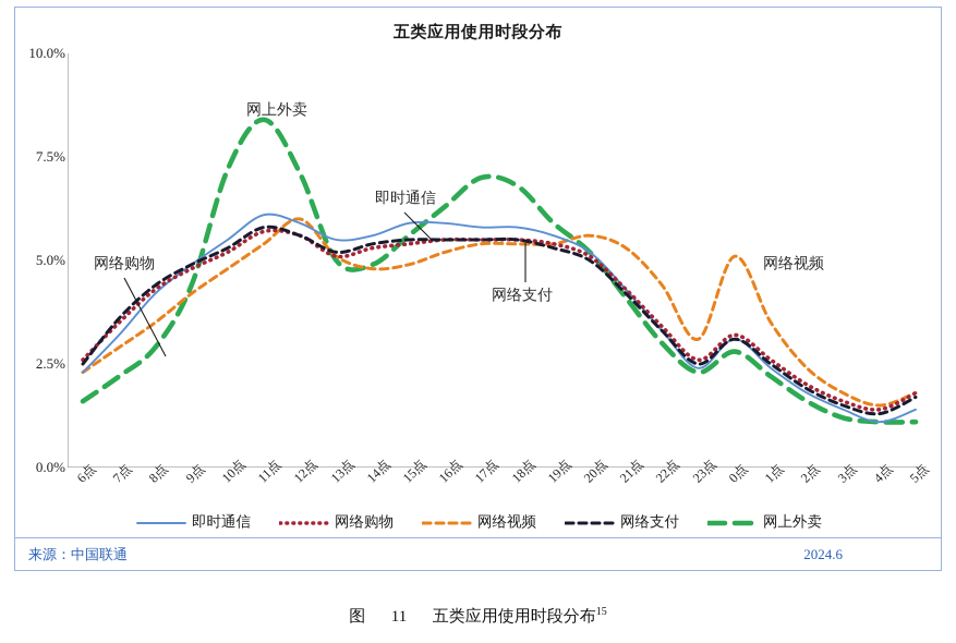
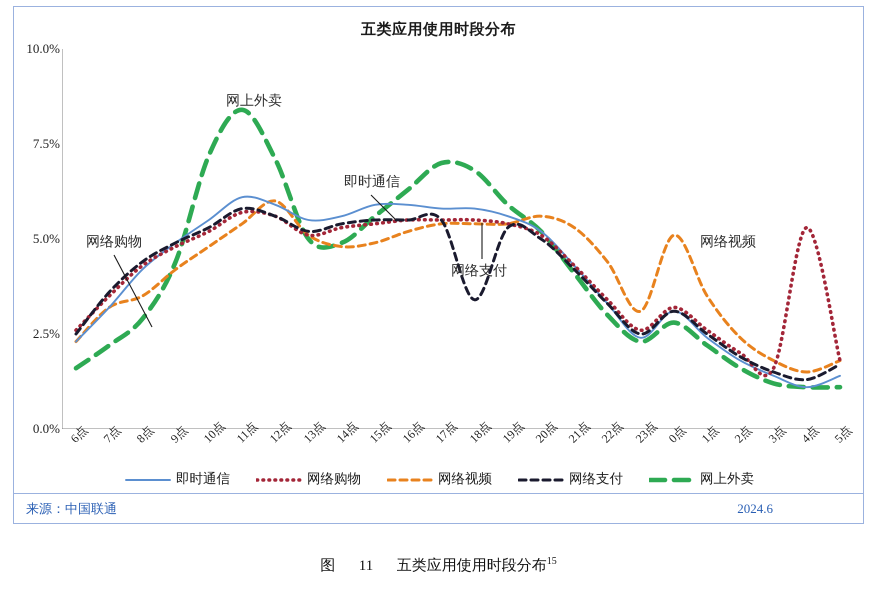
网络视频/7点: 2.9% -> 3.2%
网络支付/18点: 5.5% -> 3.4%
网络购物/4点: 1.4% -> 5.3%
